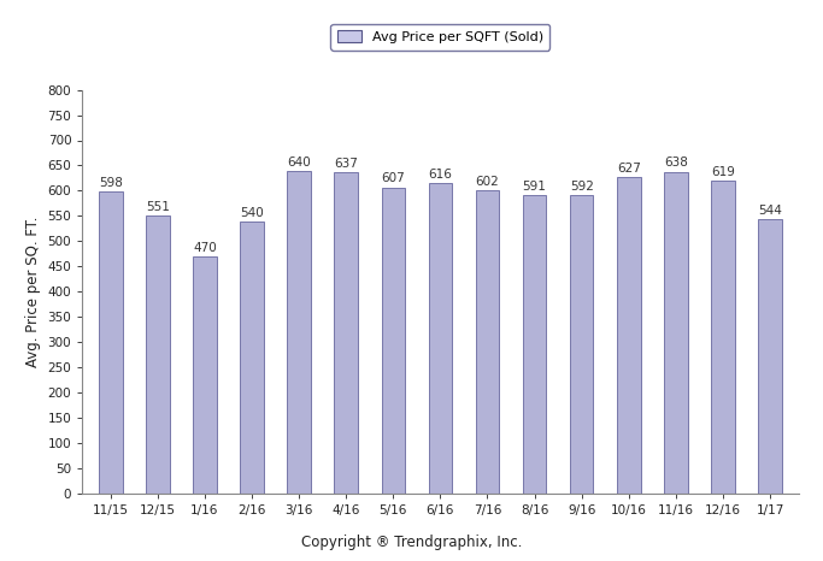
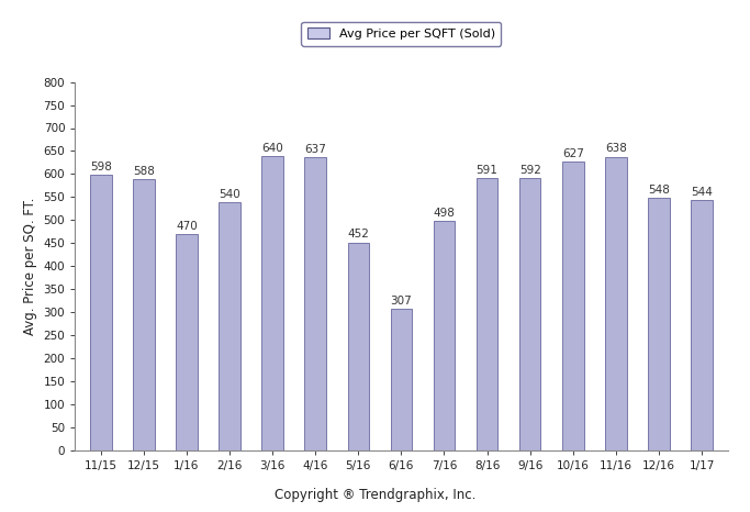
12/15: 551 -> 588
5/16: 607 -> 452
6/16: 616 -> 307
7/16: 602 -> 498
12/16: 619 -> 548
